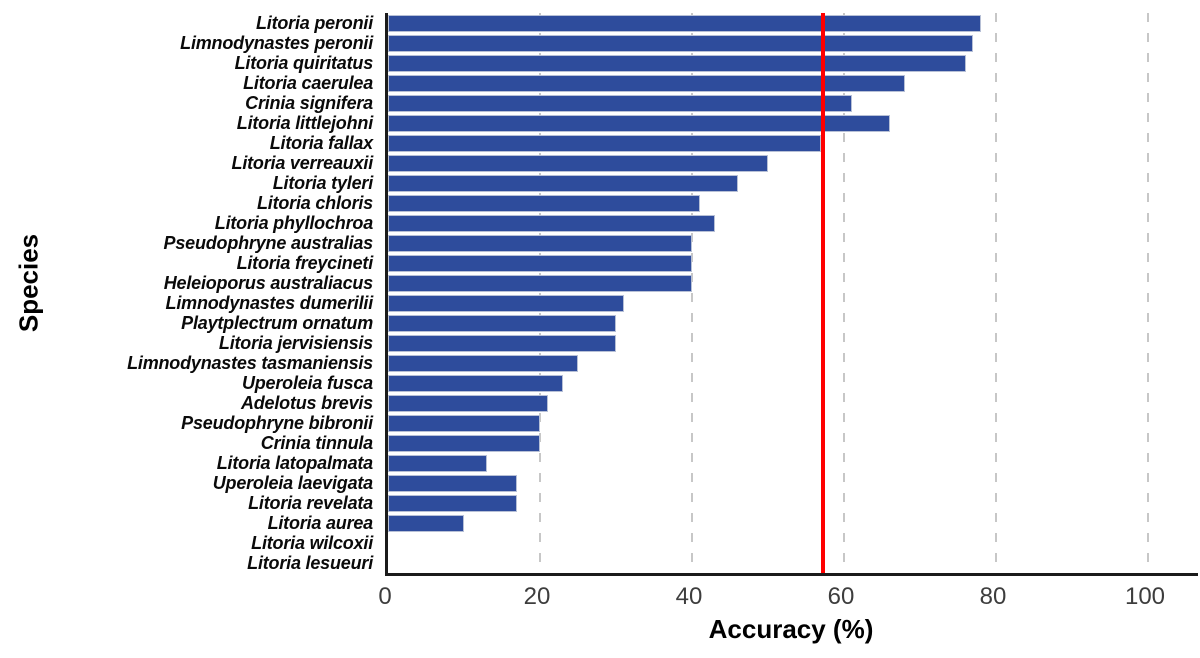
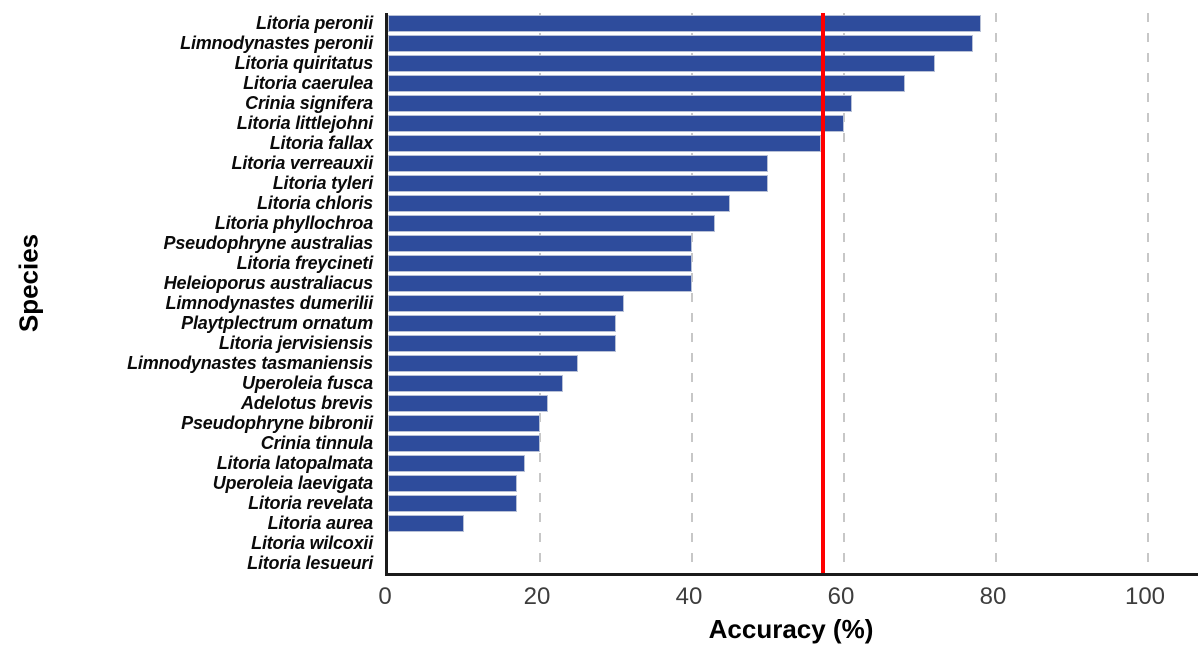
Litoria quiritatus: 76 -> 72
Litoria littlejohni: 66 -> 60
Litoria tyleri: 46 -> 50
Litoria chloris: 41 -> 45
Litoria latopalmata: 13 -> 18
